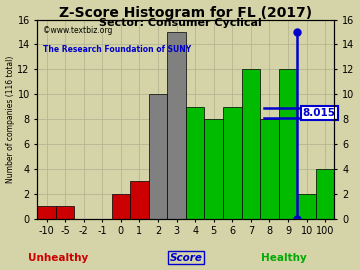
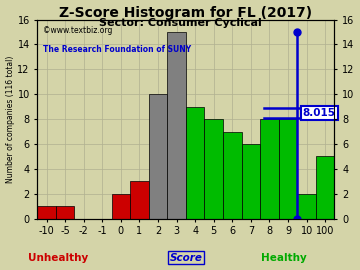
6: 9 -> 7
7: 12 -> 6
9: 12 -> 8
100: 4 -> 5
